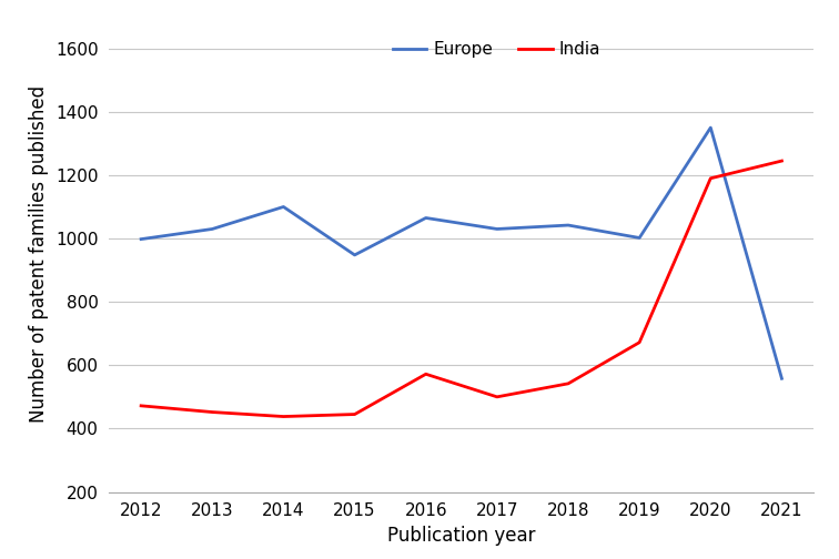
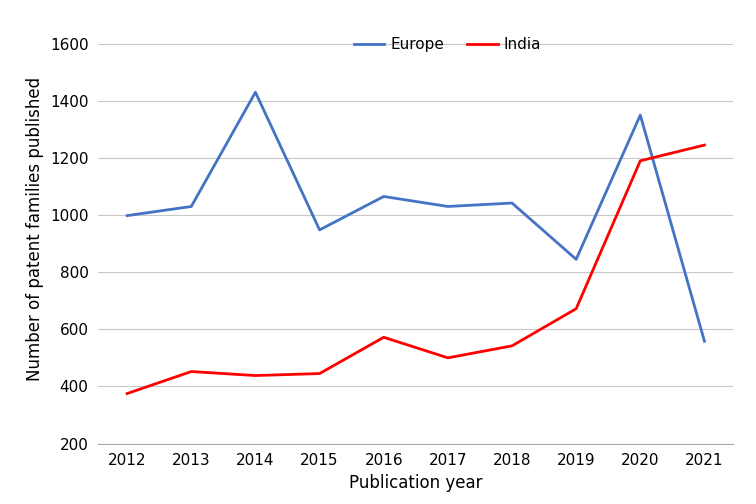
India/2012: 472 -> 375
Europe/2014: 1100 -> 1430
Europe/2019: 1002 -> 845
